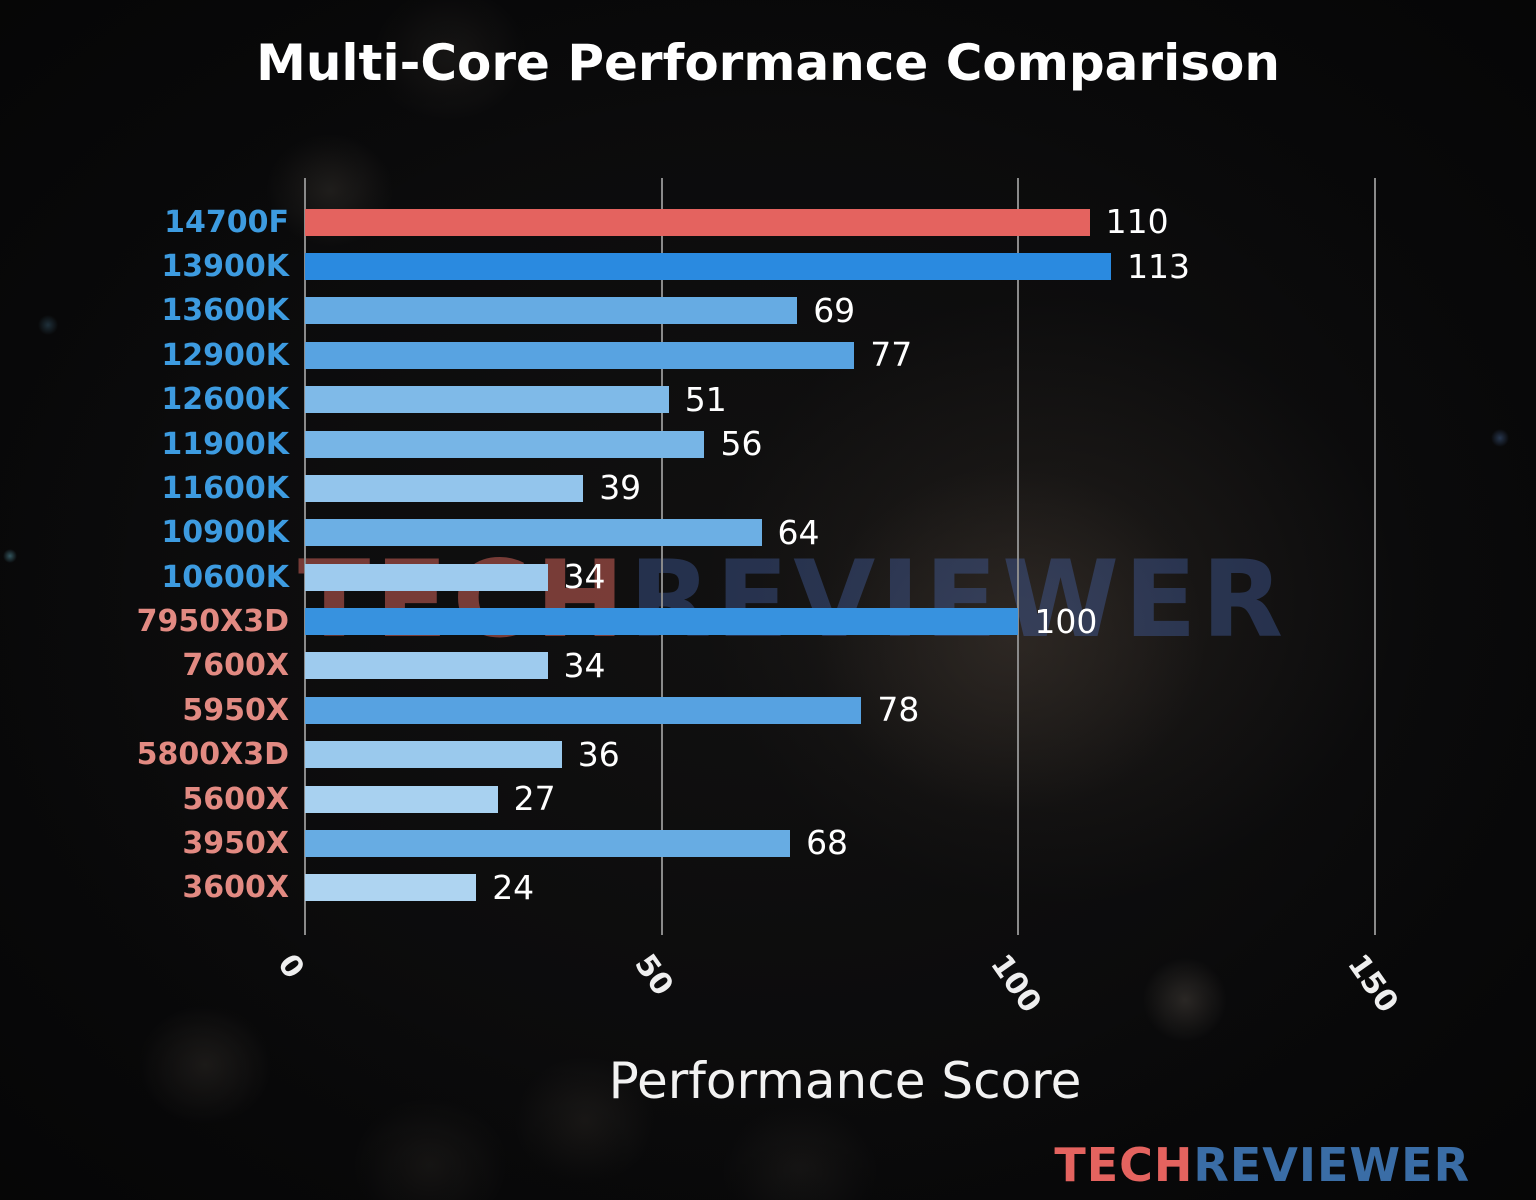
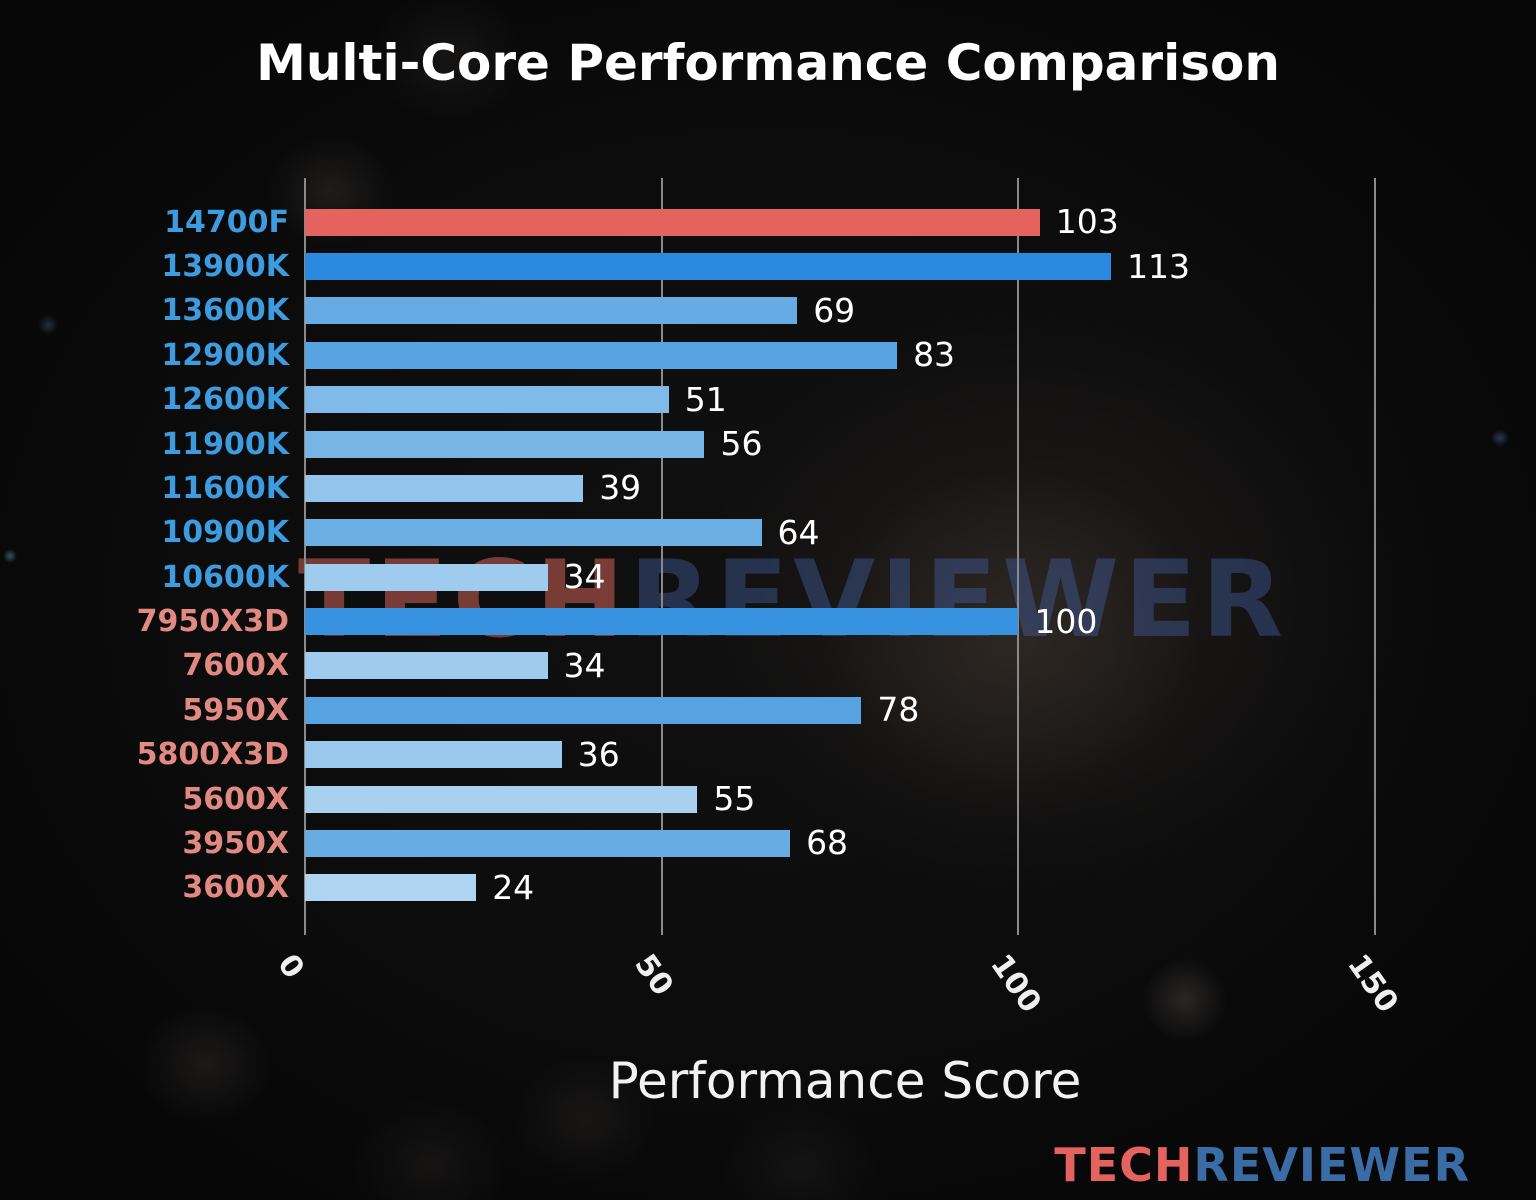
14700F: 110 -> 103
12900K: 77 -> 83
5600X: 27 -> 55
